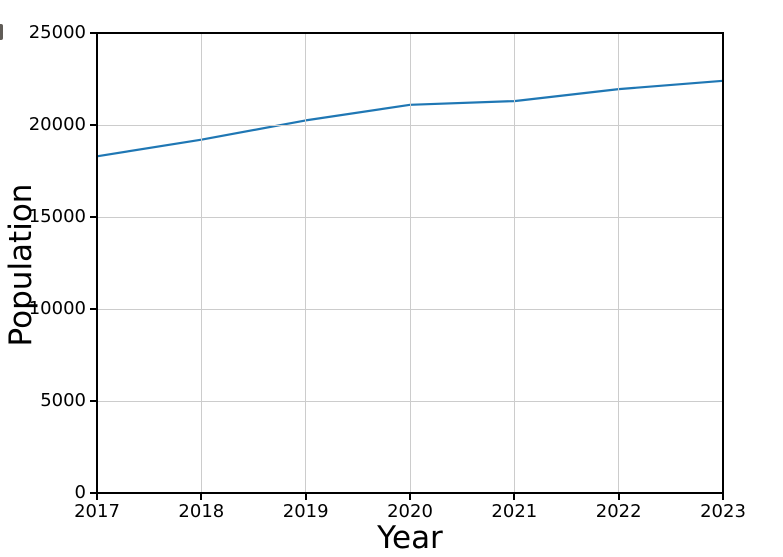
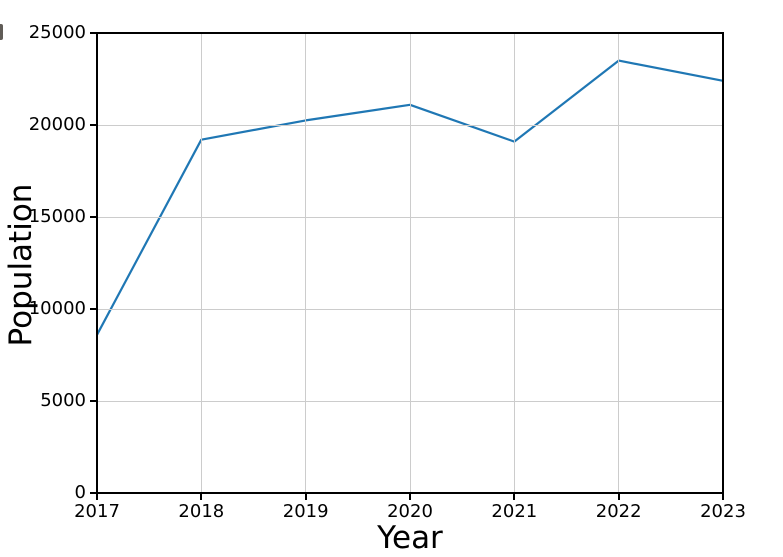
2017: 18300 -> 8600
2021: 21300 -> 19100
2022: 22000 -> 23500
